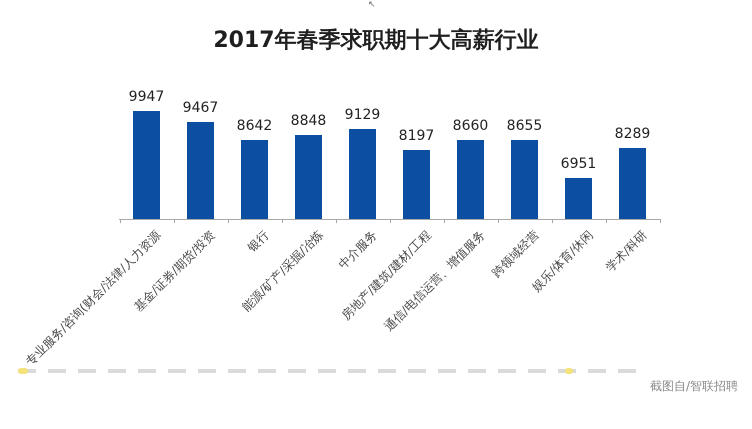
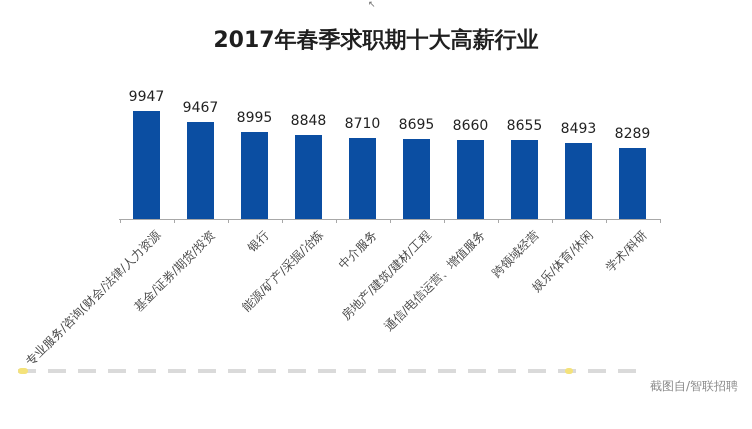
银行: 8642 -> 8995
中介服务: 9129 -> 8710
房地产/建筑/建材/工程: 8197 -> 8695
娱乐/体育/休闲: 6951 -> 8493
